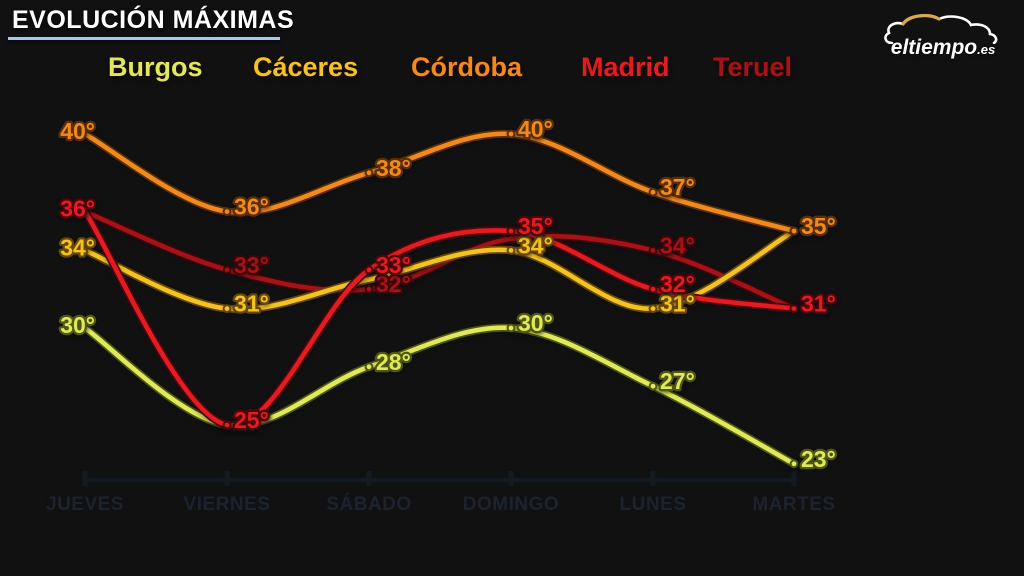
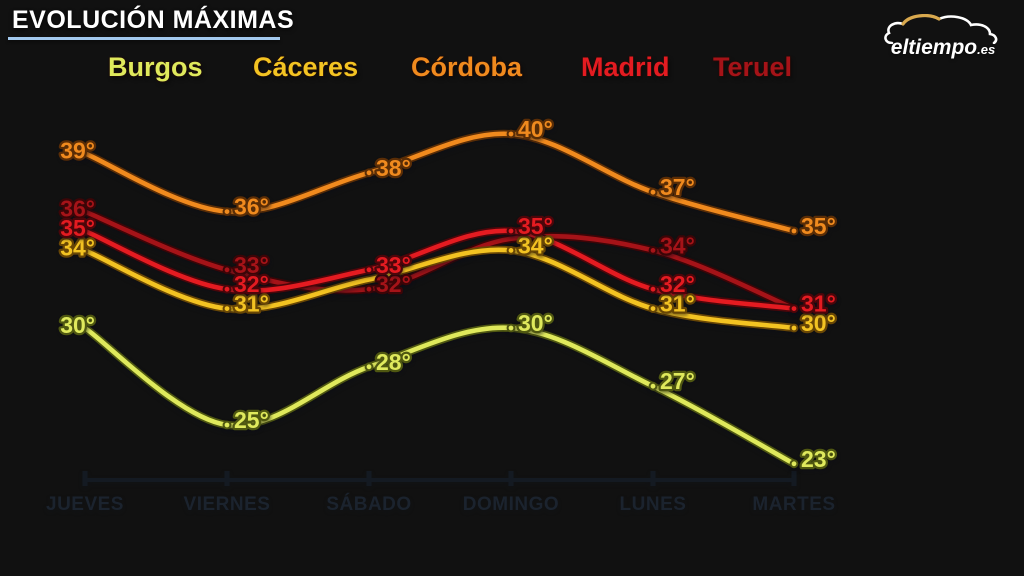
Madrid/JUEVES: 36° -> 35°
Córdoba/JUEVES: 40° -> 39°
Madrid/VIERNES: 25° -> 32°
Cáceres/MARTES: 35° -> 30°
